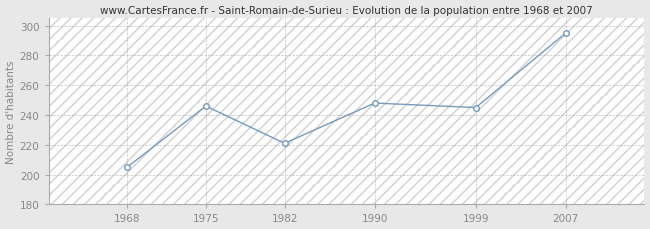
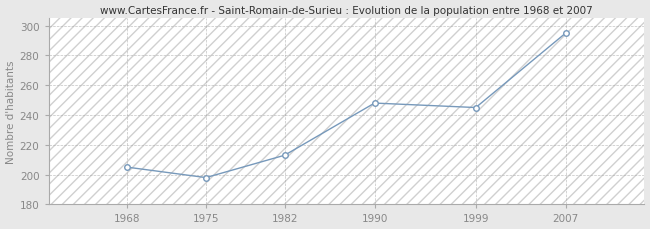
1975: 246 -> 198
1982: 221 -> 213
